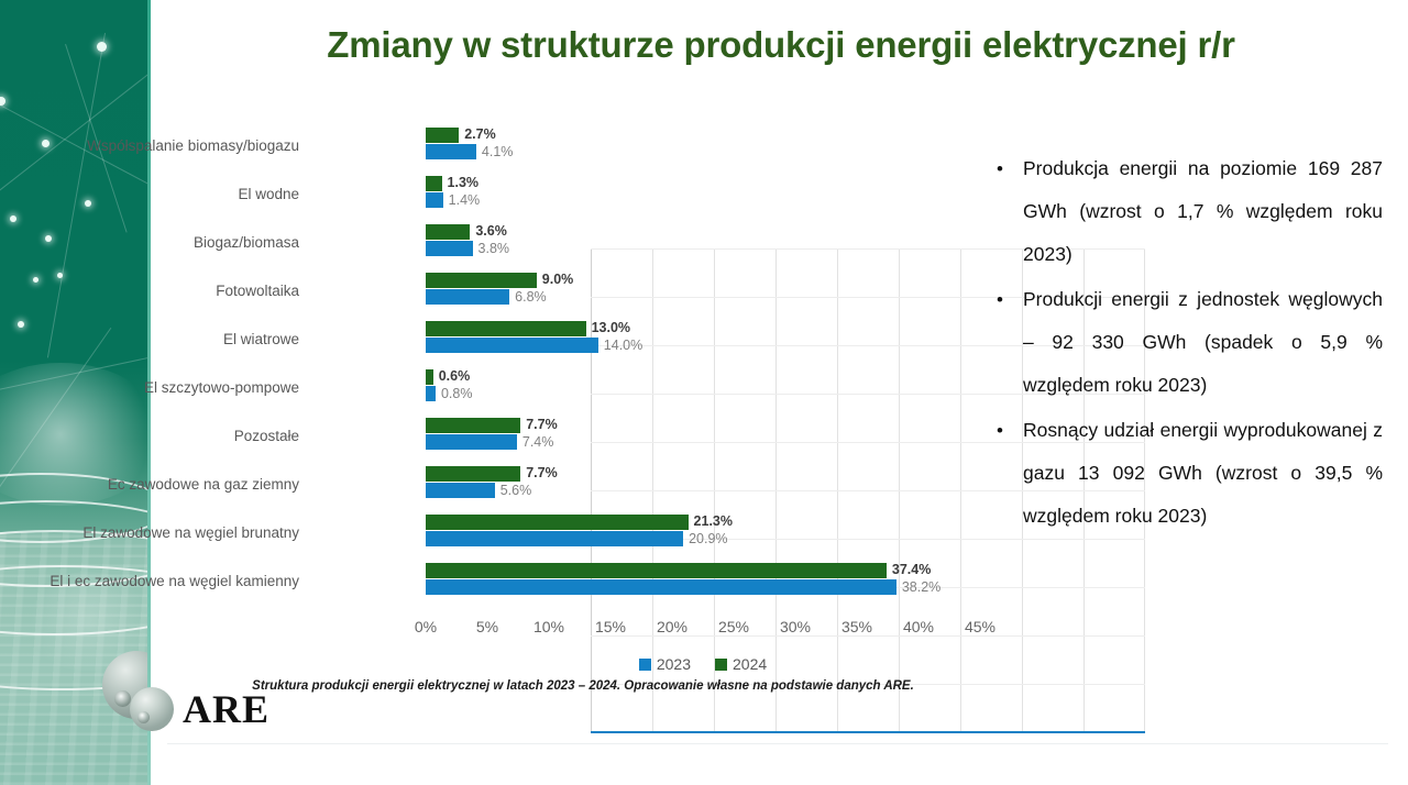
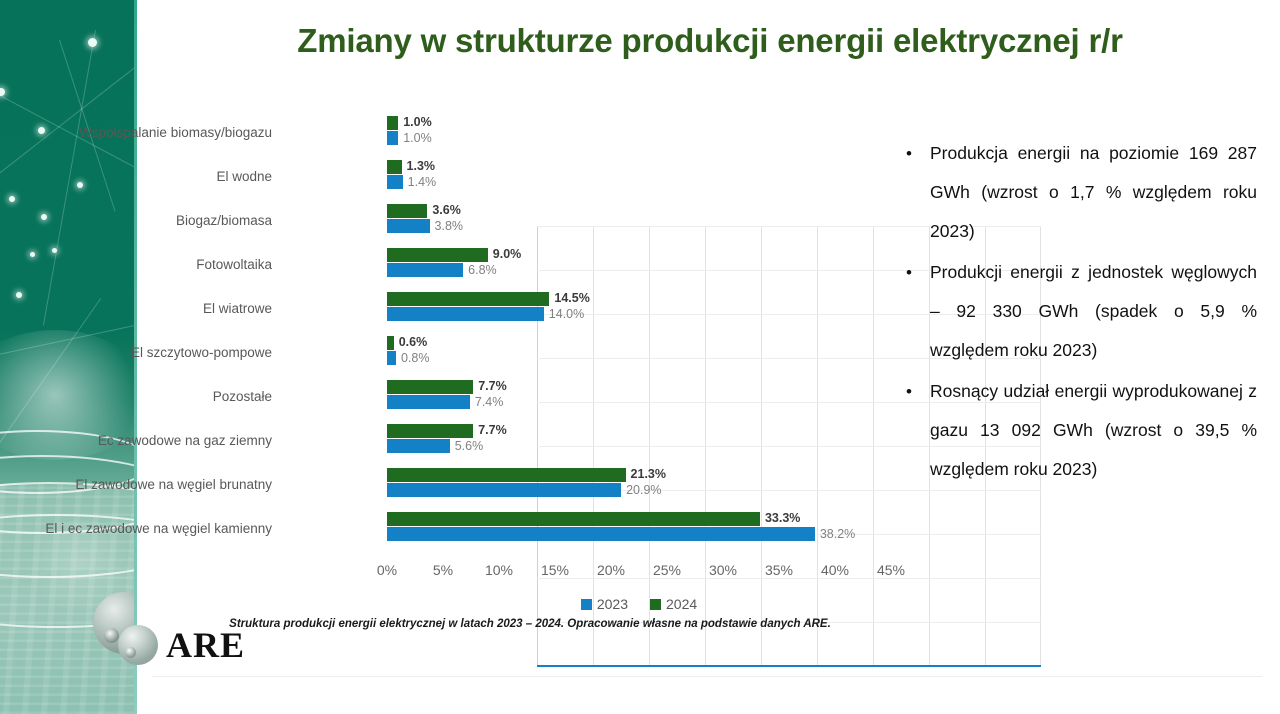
2024/Współspalanie biomasy/biogazu: 2.7% -> 1.0%
2023/Współspalanie biomasy/biogazu: 4.1% -> 1.0%
2024/El wiatrowe: 13.0% -> 14.5%
2024/El i ec zawodowe na węgiel kamienny: 37.4% -> 33.3%
